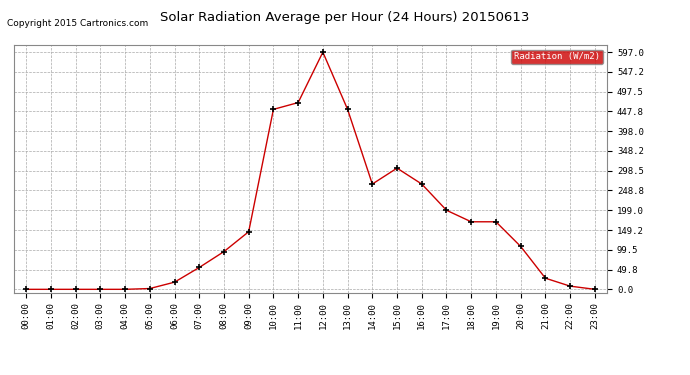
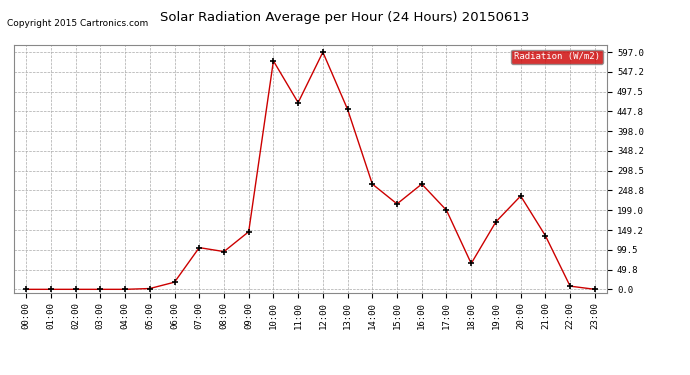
07:00: 55 -> 105
10:00: 453 -> 575
15:00: 305 -> 215
18:00: 170 -> 65
20:00: 108 -> 235
21:00: 28 -> 135
